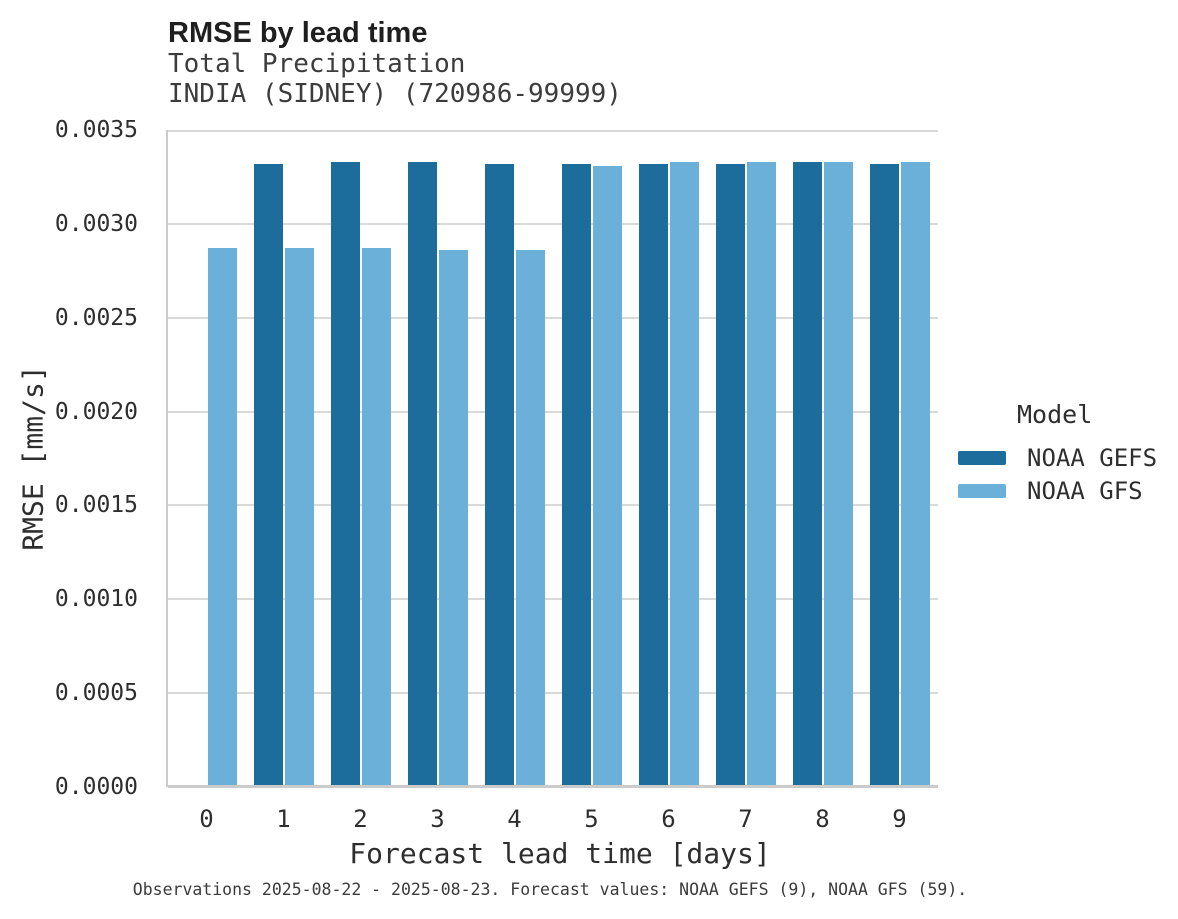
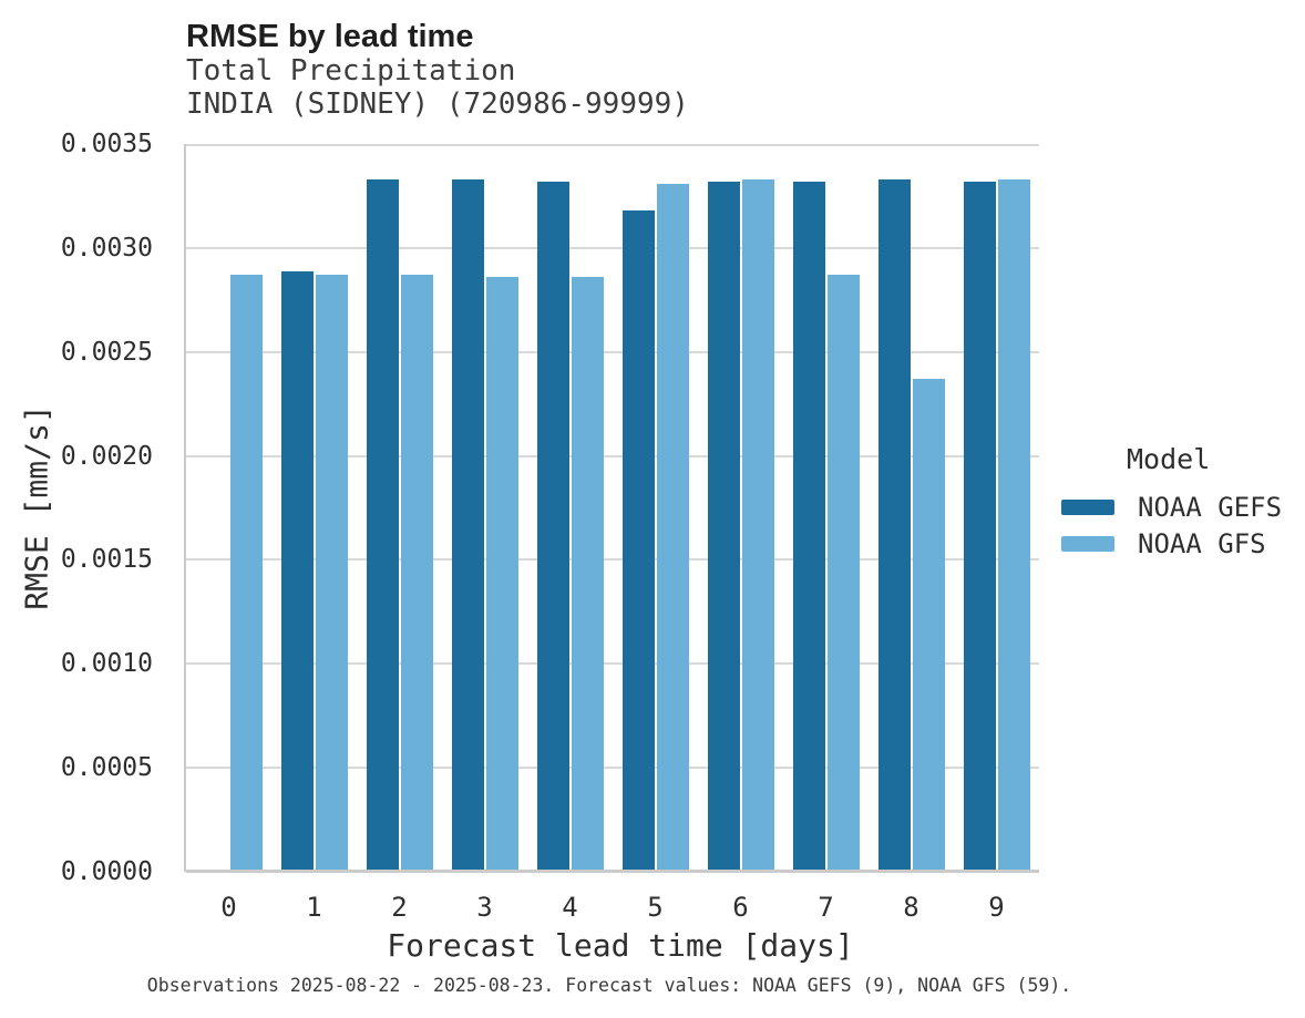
NOAA GEFS/1: 0.00332 -> 0.00289
NOAA GEFS/5: 0.00332 -> 0.00318
NOAA GFS/7: 0.00333 -> 0.00287
NOAA GFS/8: 0.00333 -> 0.00237
